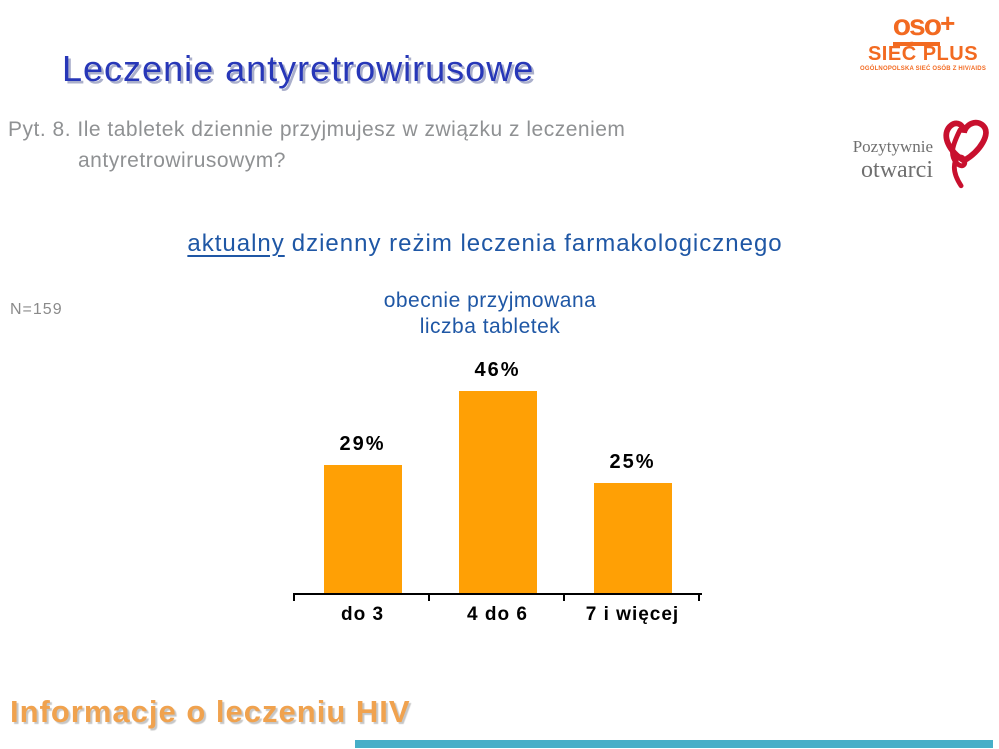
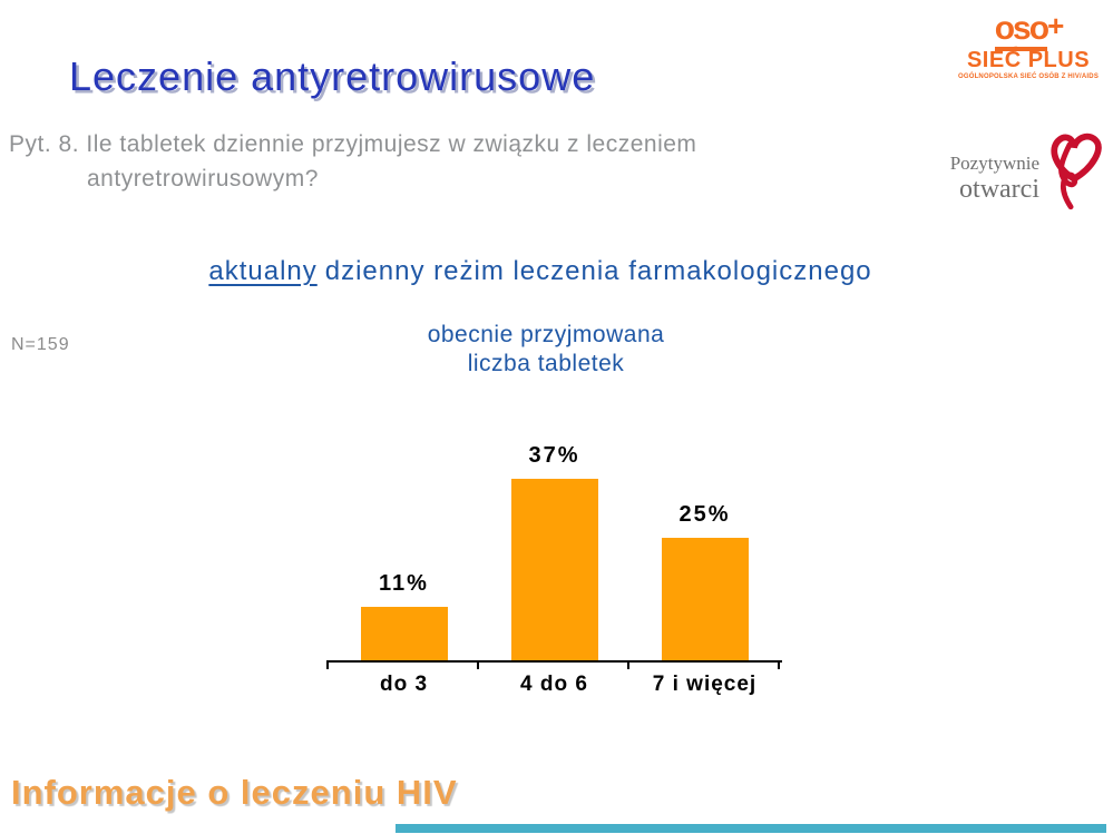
do 3: 29% -> 11%
4 do 6: 46% -> 37%
